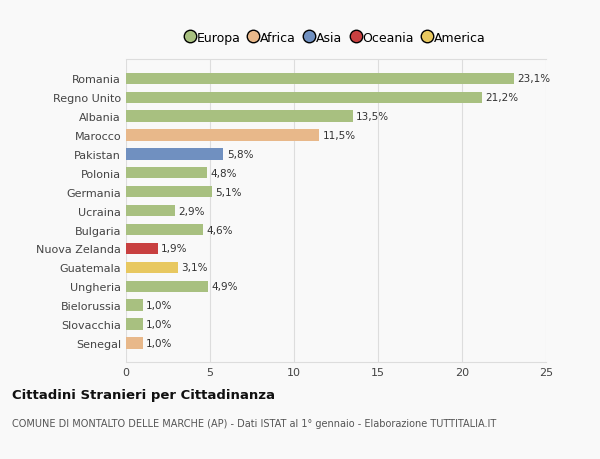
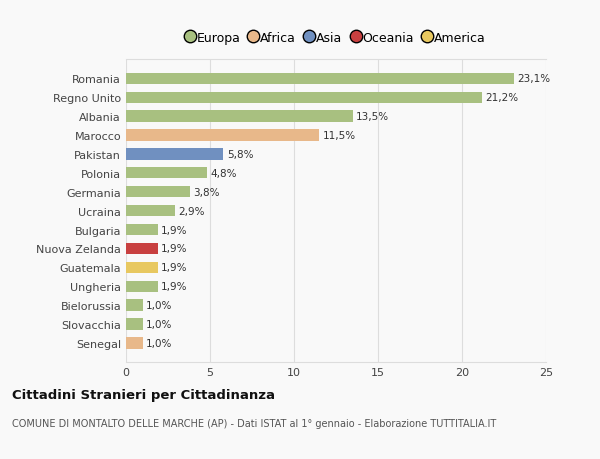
Germania: 5,1% -> 3,8%
Bulgaria: 4,6% -> 1,9%
Guatemala: 3,1% -> 1,9%
Ungheria: 4,9% -> 1,9%
